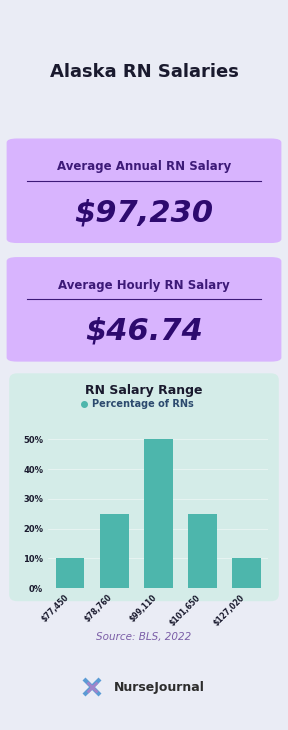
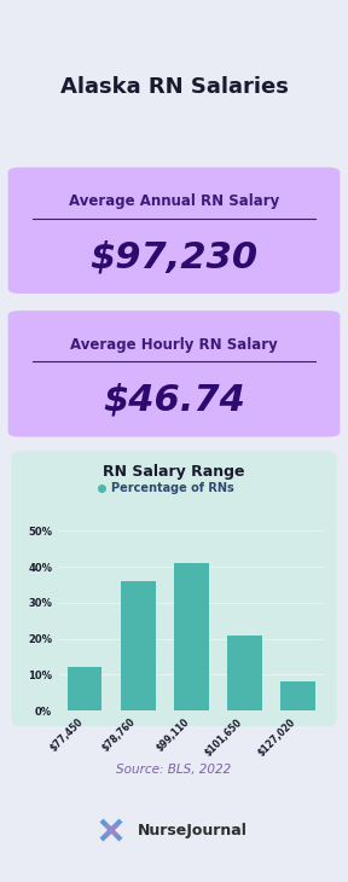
$77,450: 10% -> 12%
$78,760: 25% -> 36%
$99,110: 50% -> 41%
$101,650: 25% -> 21%
$127,020: 10% -> 8%
